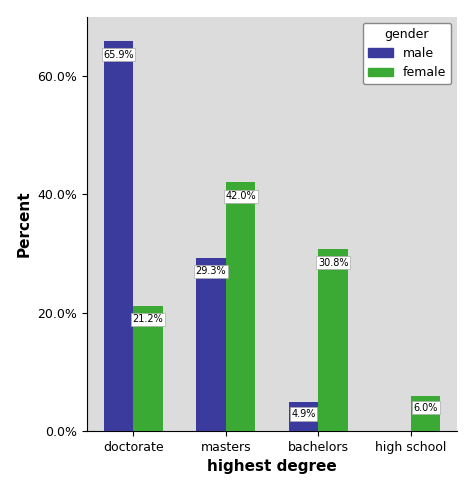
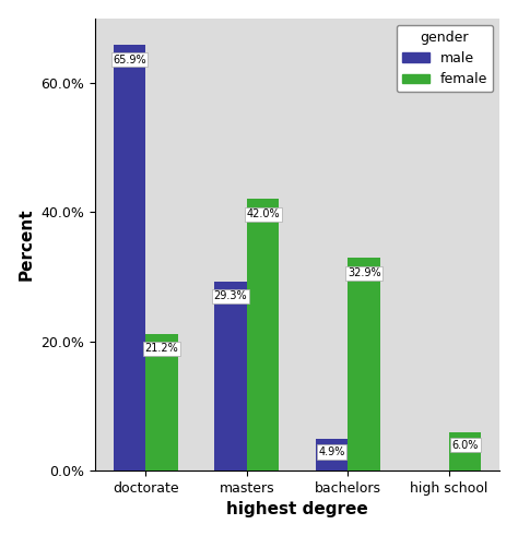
female/bachelors: 30.8% -> 32.9%
